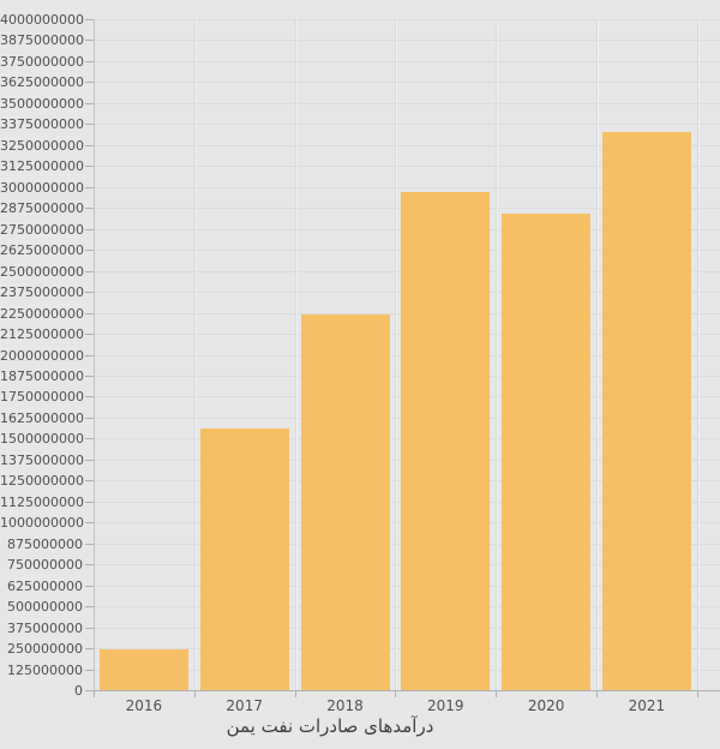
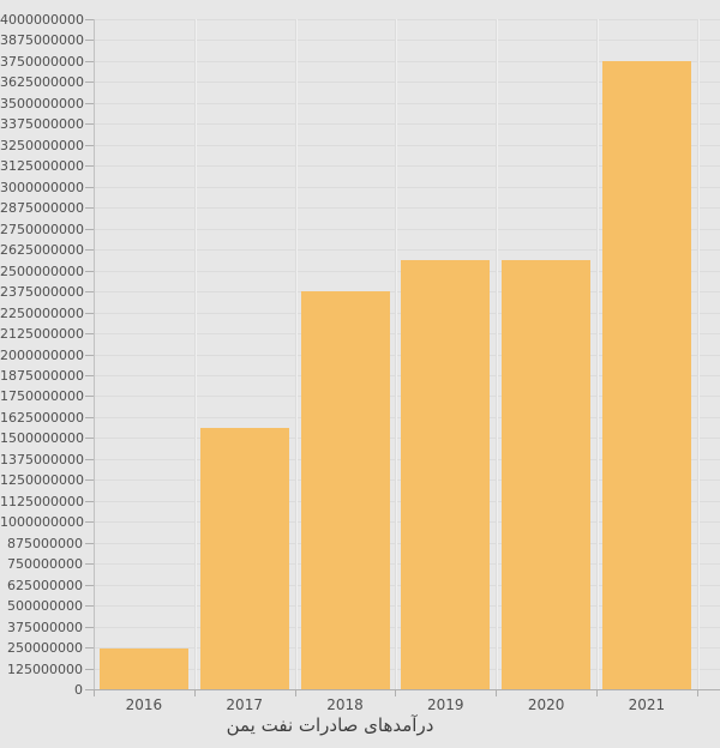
2018: 2240000000 -> 2380000000
2019: 2970000000 -> 2560000000
2020: 2840000000 -> 2560000000
2021: 3330000000 -> 3750000000
